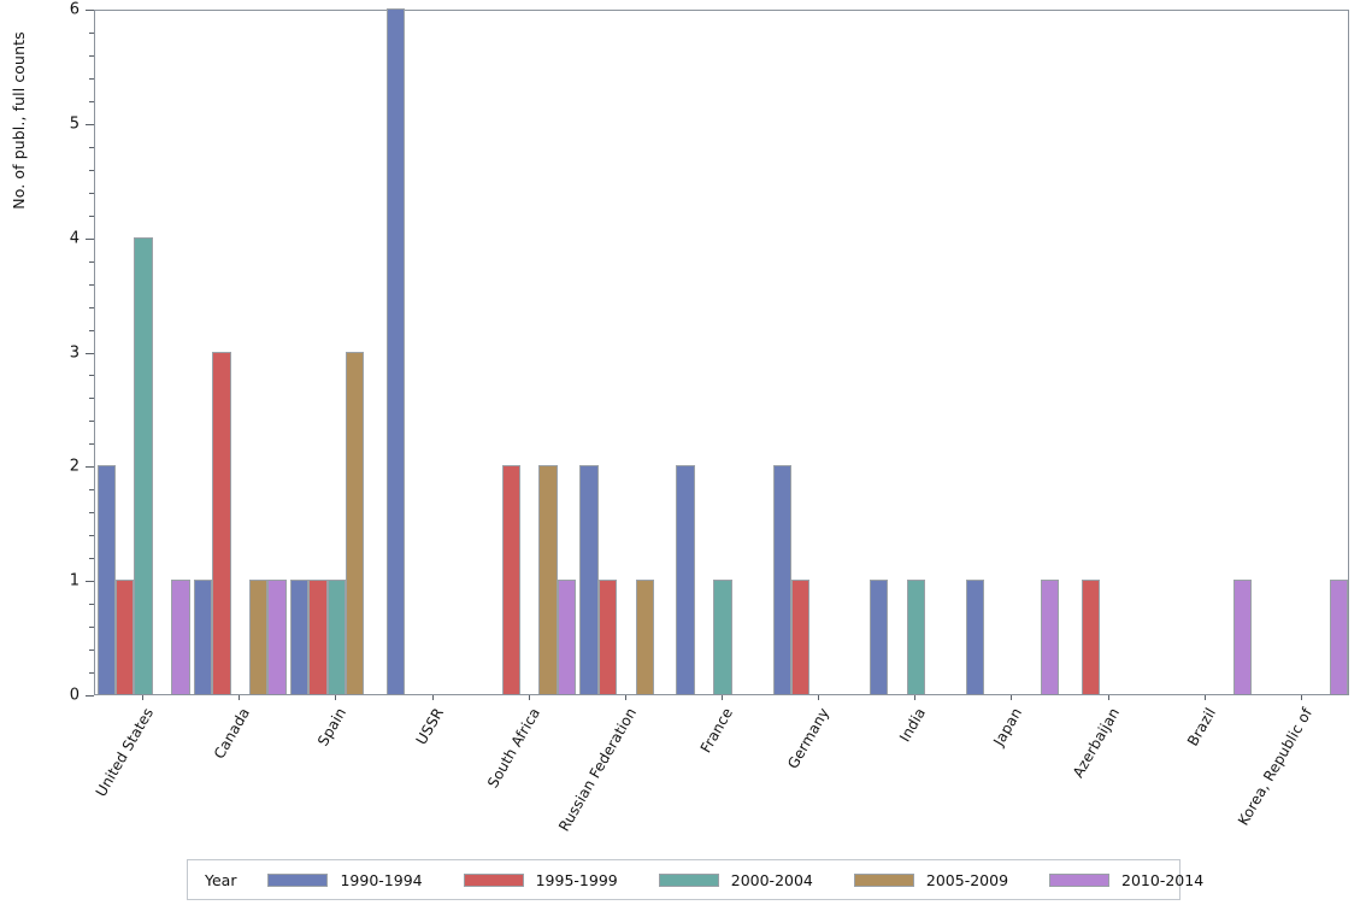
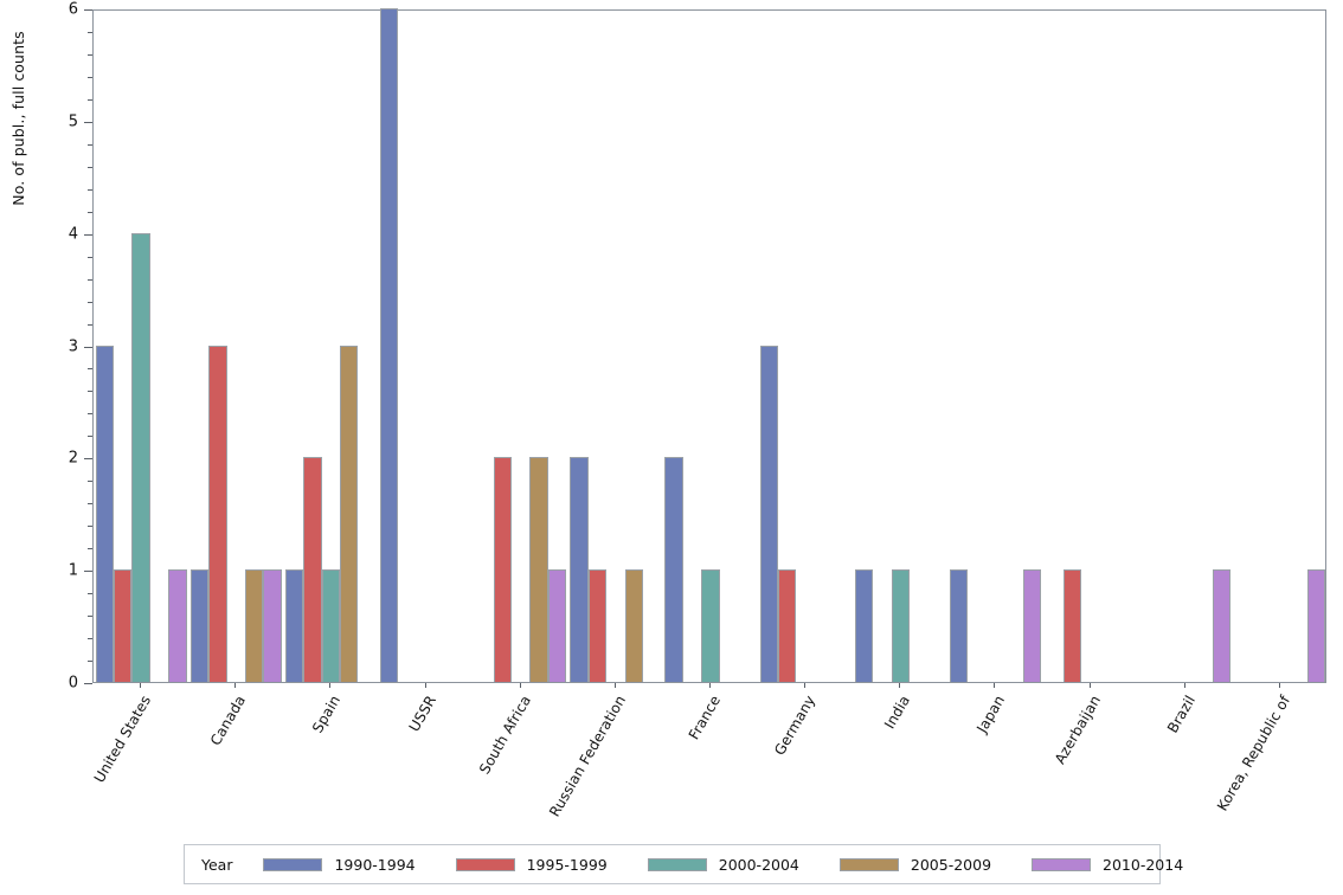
1990-1994/United States: 2 -> 3
1995-1999/Spain: 1 -> 2
1990-1994/Germany: 2 -> 3
